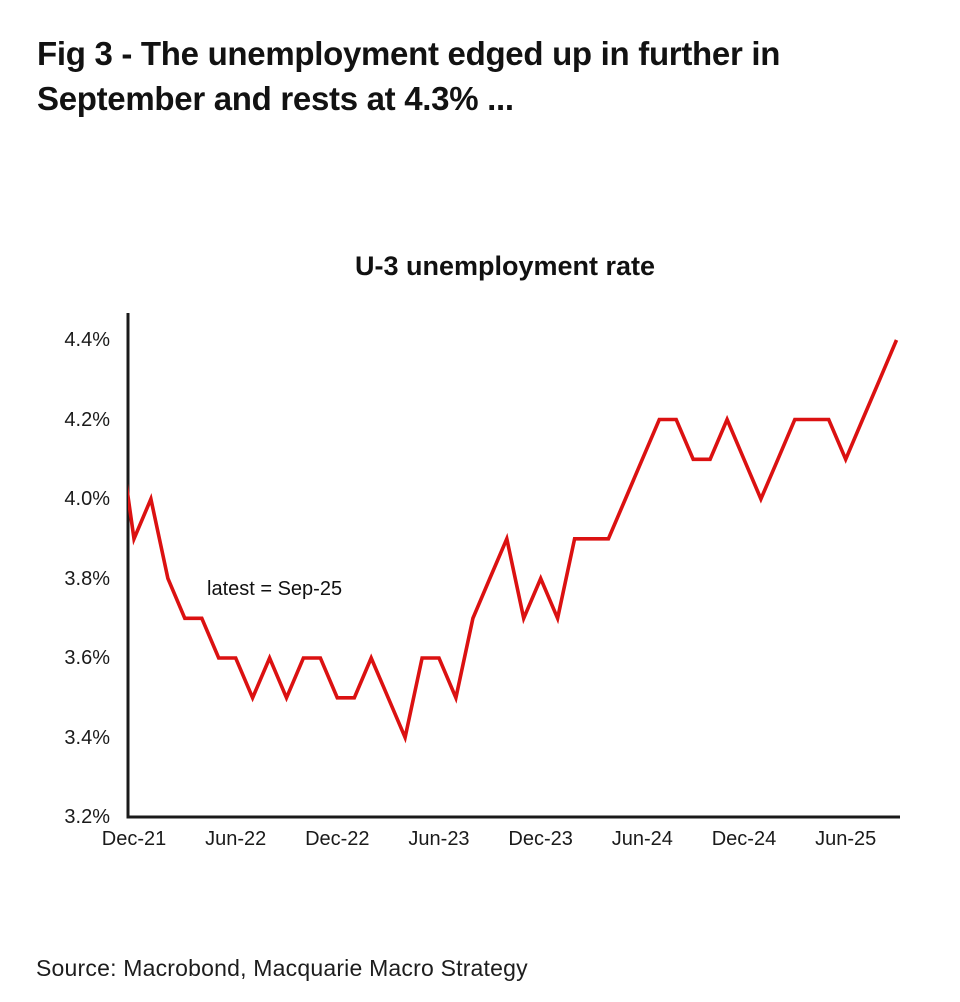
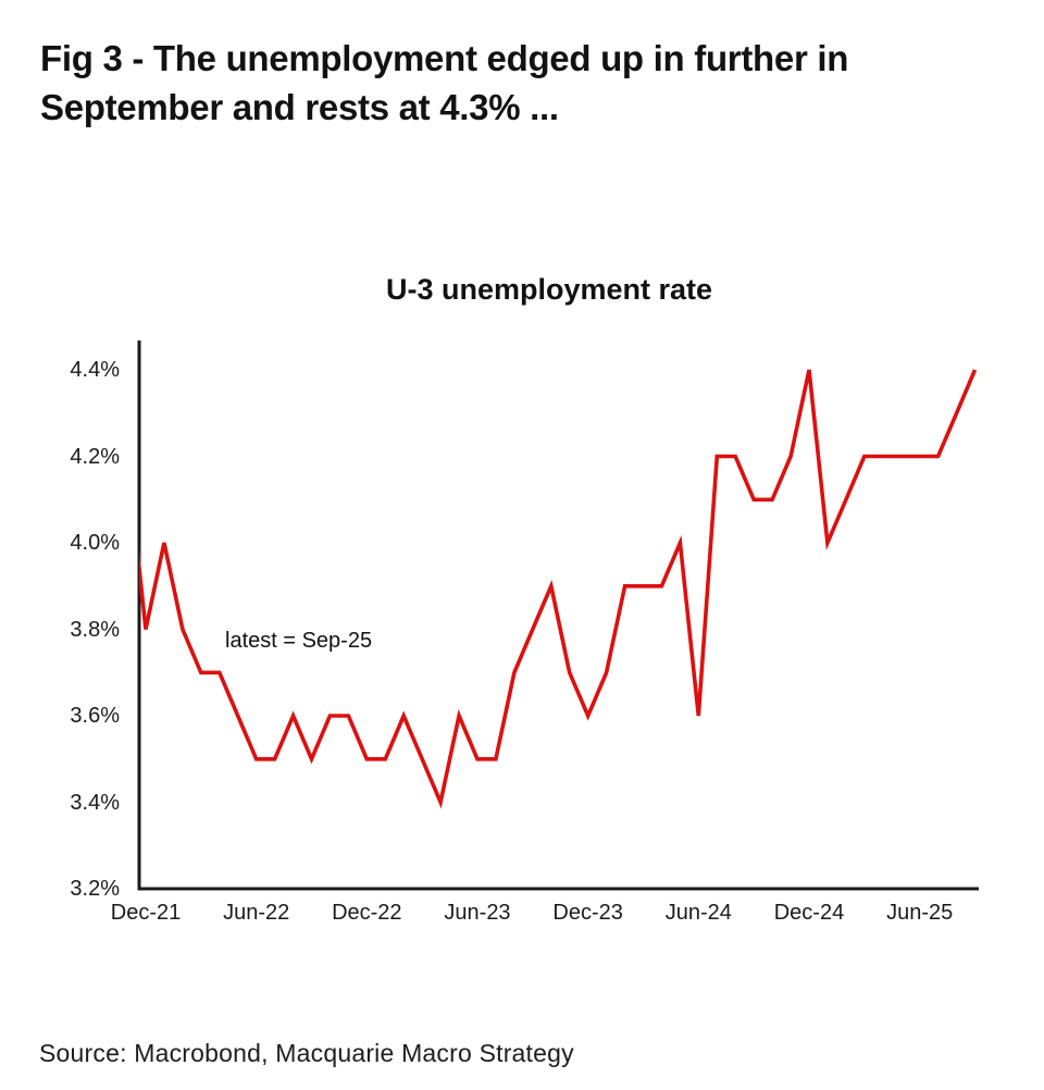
Dec-21: 3.9% -> 3.8%
Jun-22: 3.6% -> 3.5%
Jun-23: 3.6% -> 3.5%
Dec-23: 3.8% -> 3.6%
Jun-24: 4.1% -> 3.6%
Dec-24: 4.1% -> 4.4%
Jun-25: 4.1% -> 4.2%
